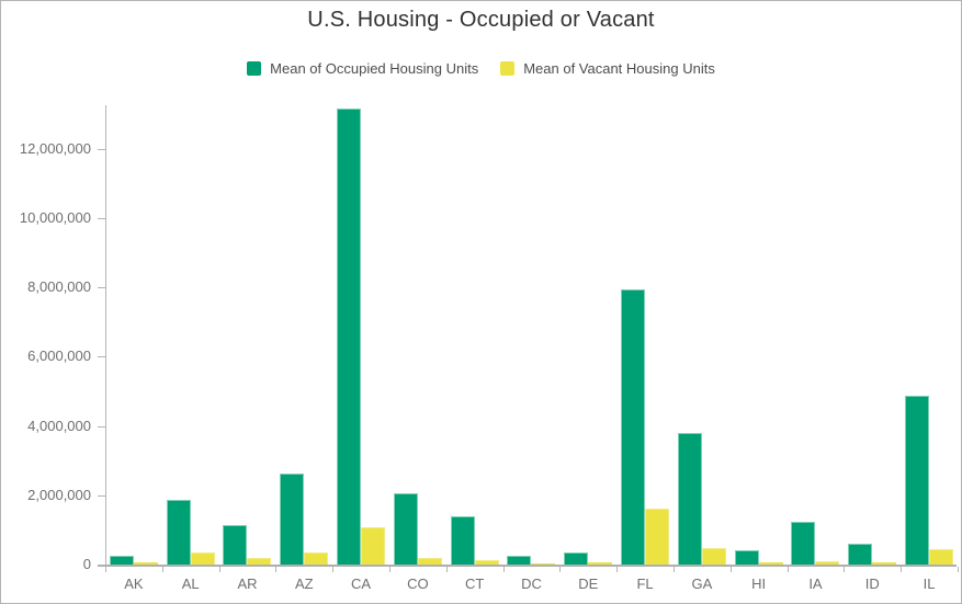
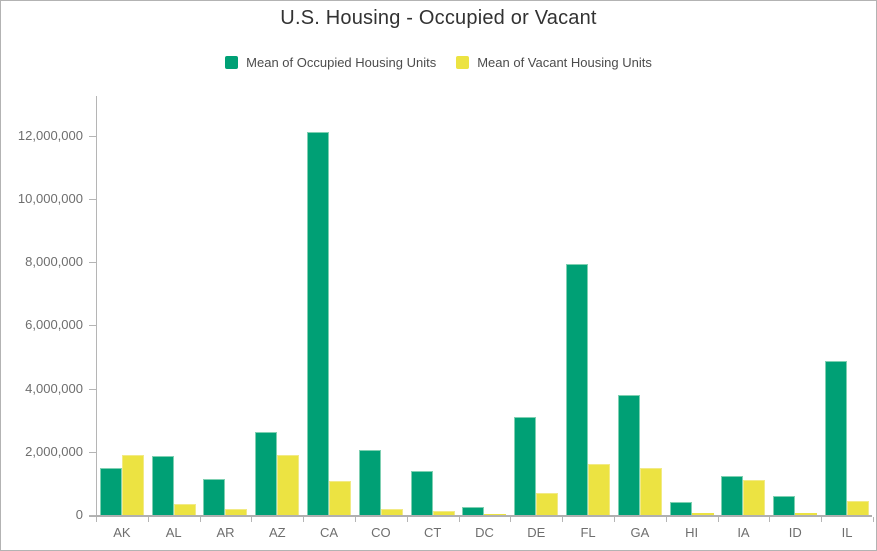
Mean of Occupied Housing Units/AK: 200000 -> 1500000
Mean of Vacant Housing Units/AK: 100000 -> 1900000
Mean of Vacant Housing Units/AZ: 400000 -> 1900000
Mean of Occupied Housing Units/CA: 13200000 -> 12100000
Mean of Occupied Housing Units/DE: 300000 -> 3100000
Mean of Vacant Housing Units/DE: 100000 -> 700000
Mean of Vacant Housing Units/GA: 500000 -> 1500000
Mean of Vacant Housing Units/IA: 100000 -> 1100000
